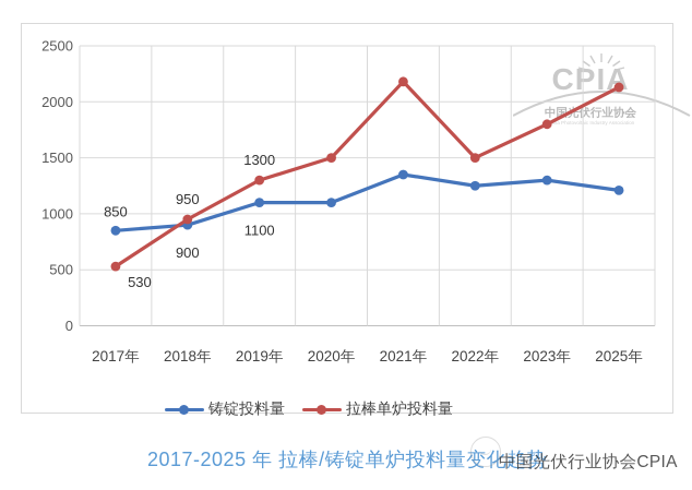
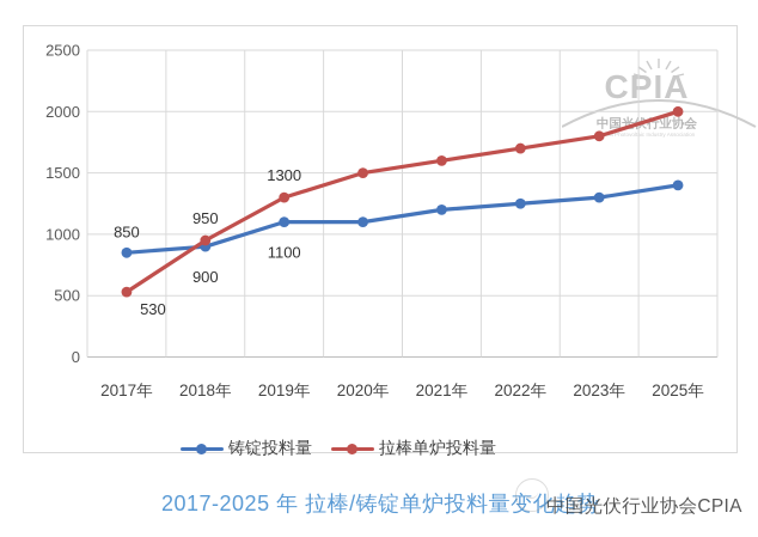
铸锭投料量/2021年: 1350 -> 1200
拉棒单炉投料量/2021年: 2180 -> 1600
拉棒单炉投料量/2022年: 1500 -> 1700
铸锭投料量/2025年: 1210 -> 1400
拉棒单炉投料量/2025年: 2130 -> 2000
